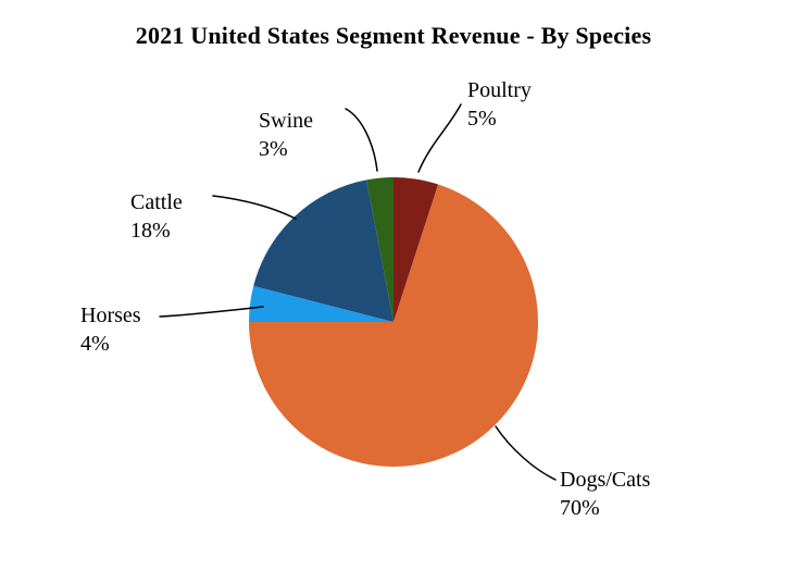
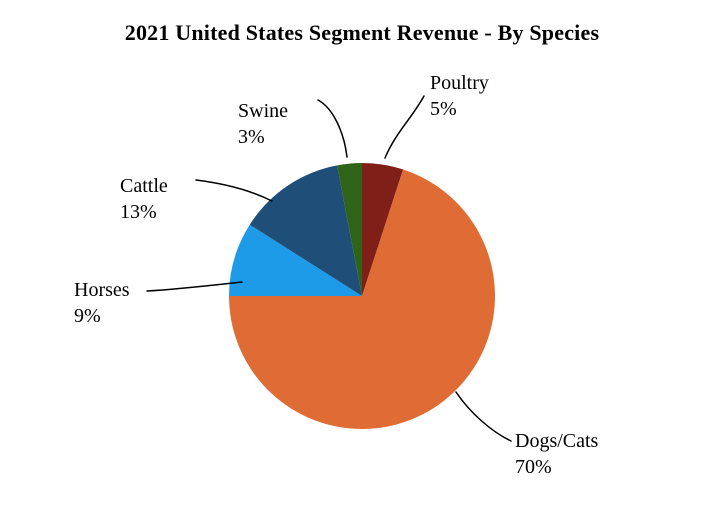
Horses: 4% -> 9%
Cattle: 18% -> 13%
